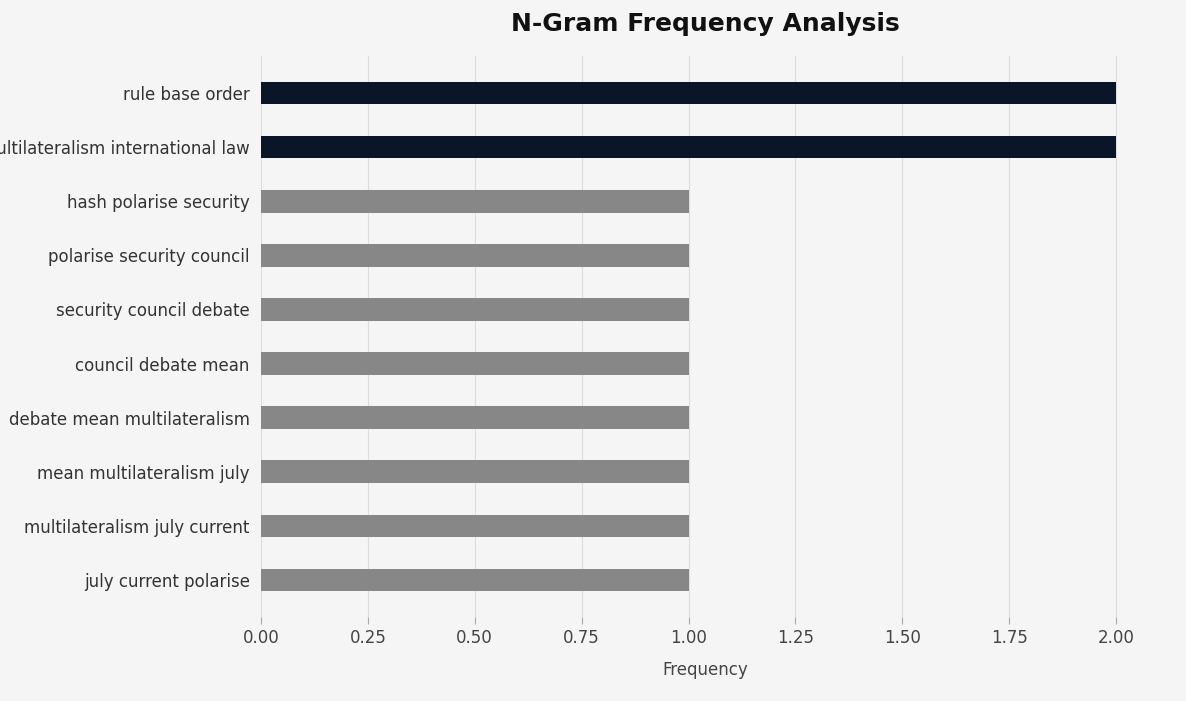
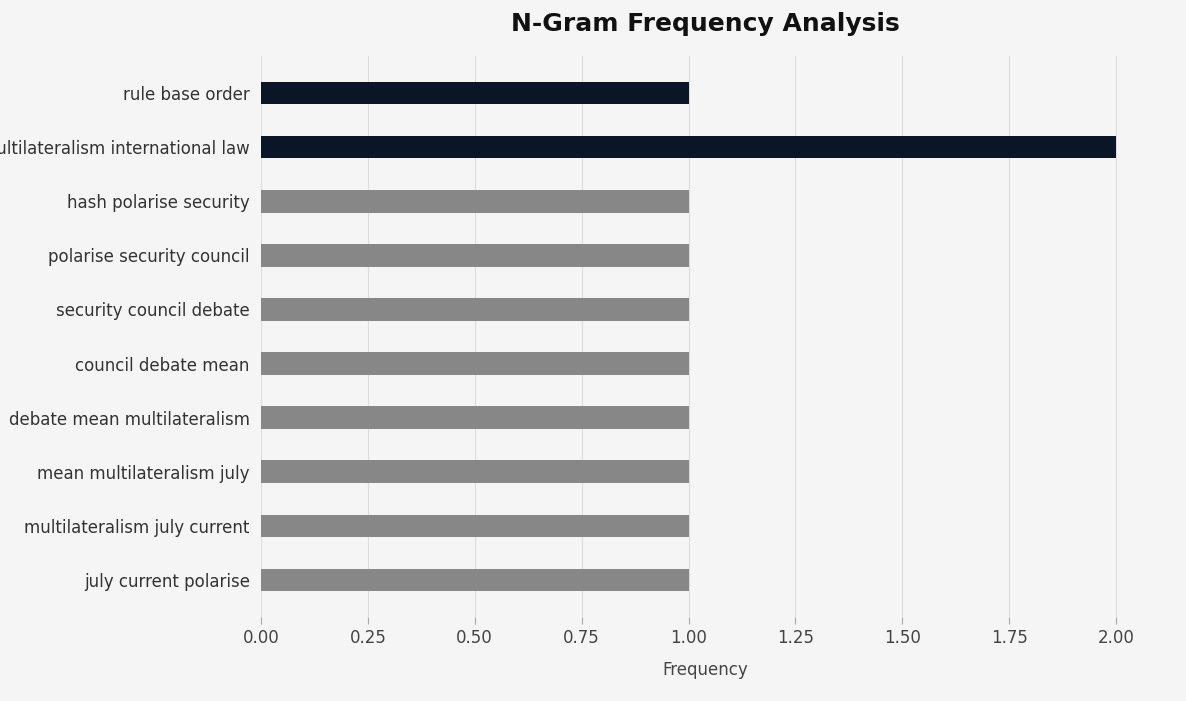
rule base order: 2 -> 1
